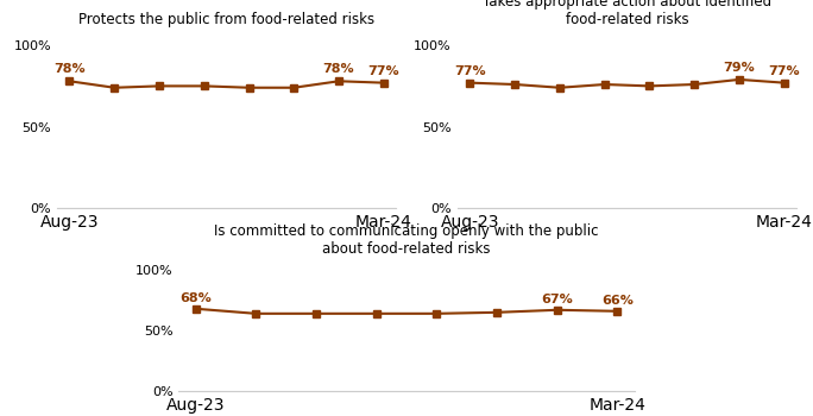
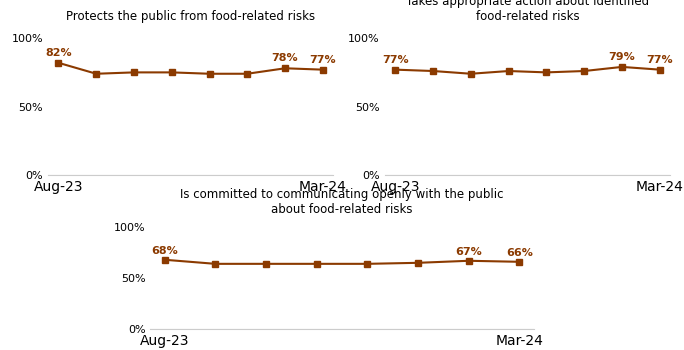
Protects the public from food-related risks/Aug-23: 78% -> 82%
